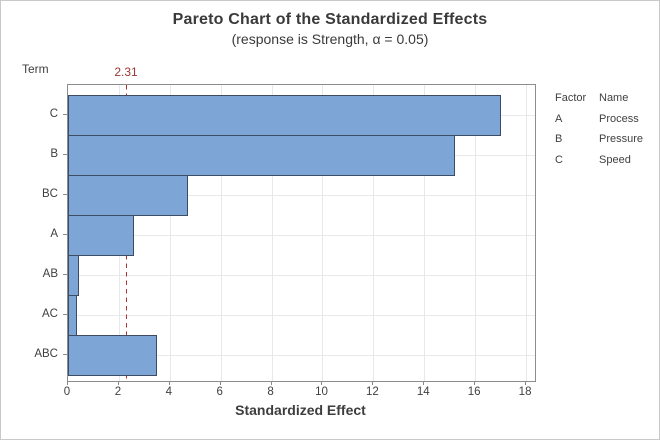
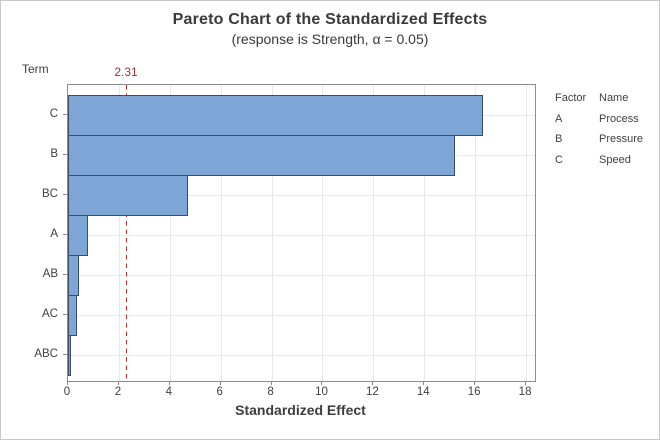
C: 17.0 -> 16.3
A: 2.6 -> 0.8
ABC: 3.5 -> 0.1
